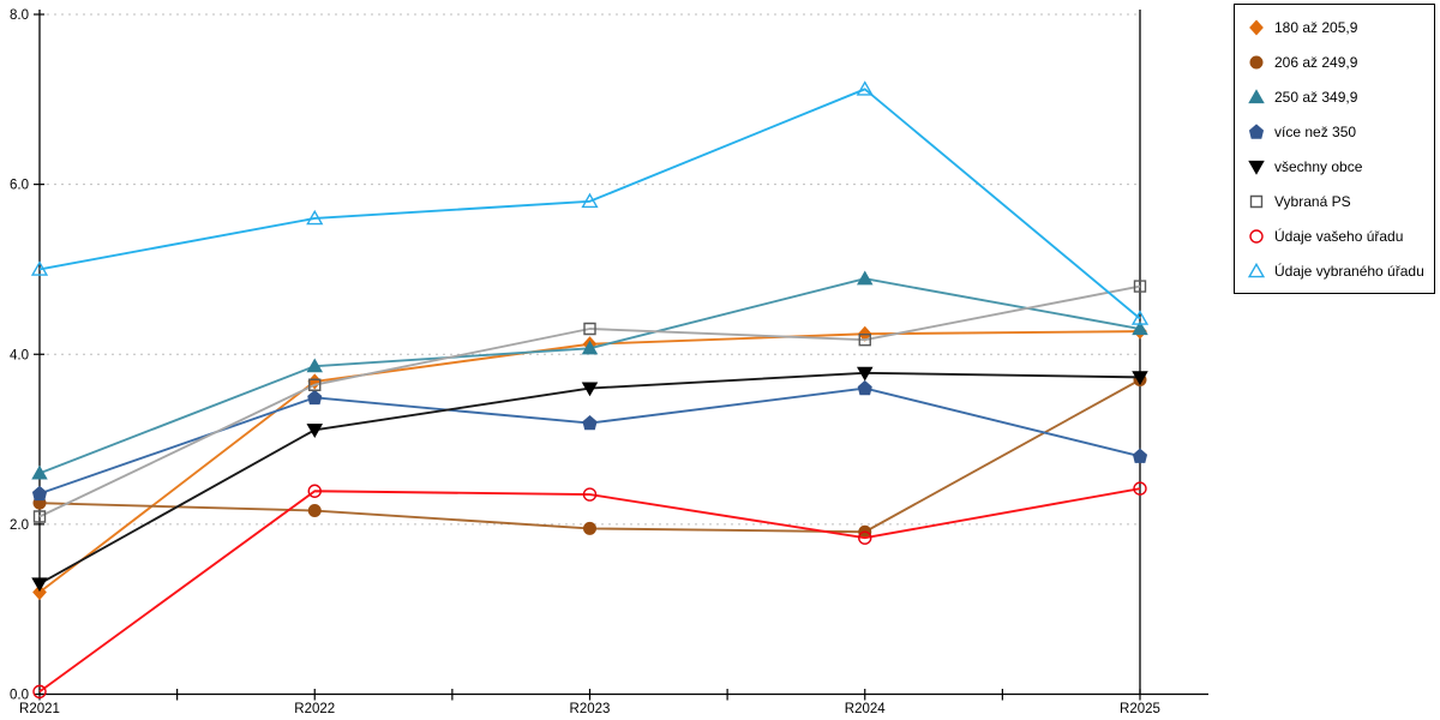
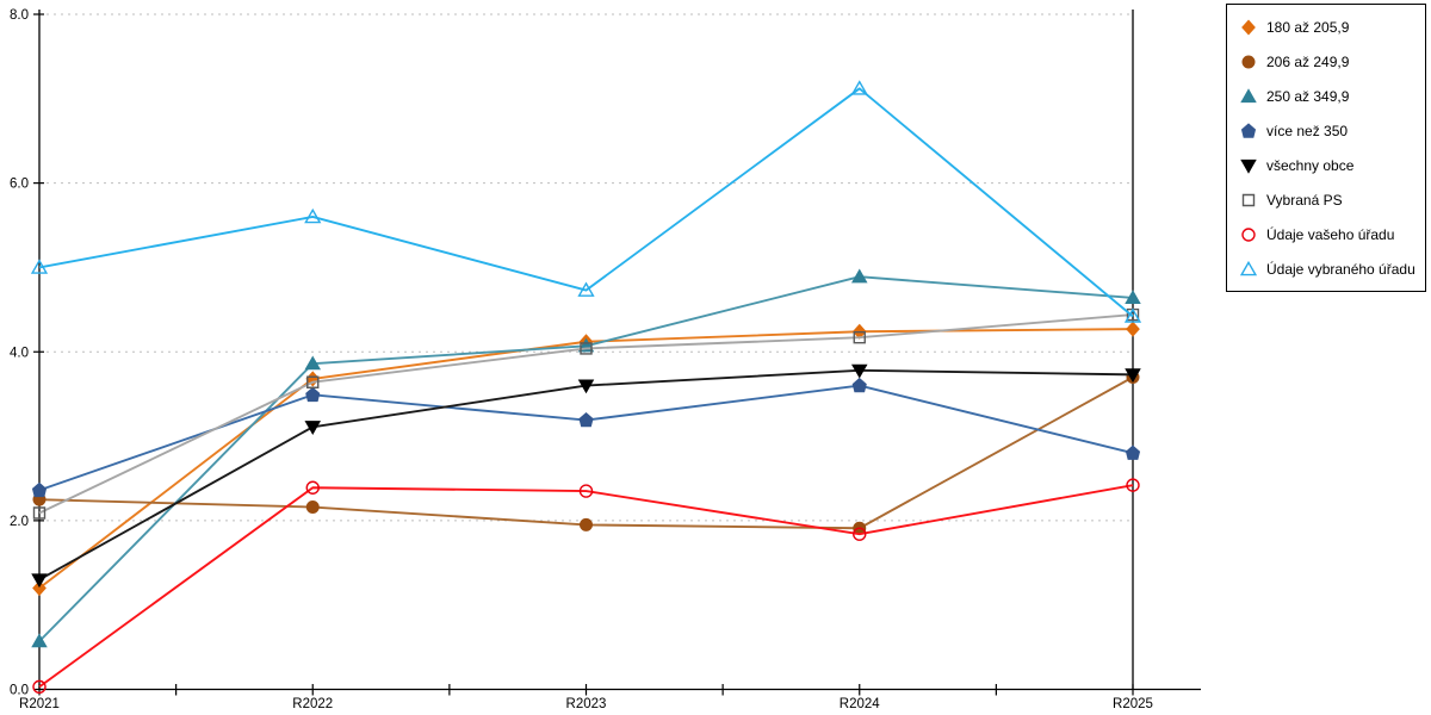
250 až 349,9/R2021: 2.6 -> 0.6
Vybraná PS/R2023: 4.3 -> 4.0
Údaje vybraného úřadu/R2023: 5.8 -> 4.7
250 až 349,9/R2025: 4.3 -> 4.6
Vybraná PS/R2025: 4.8 -> 4.4
